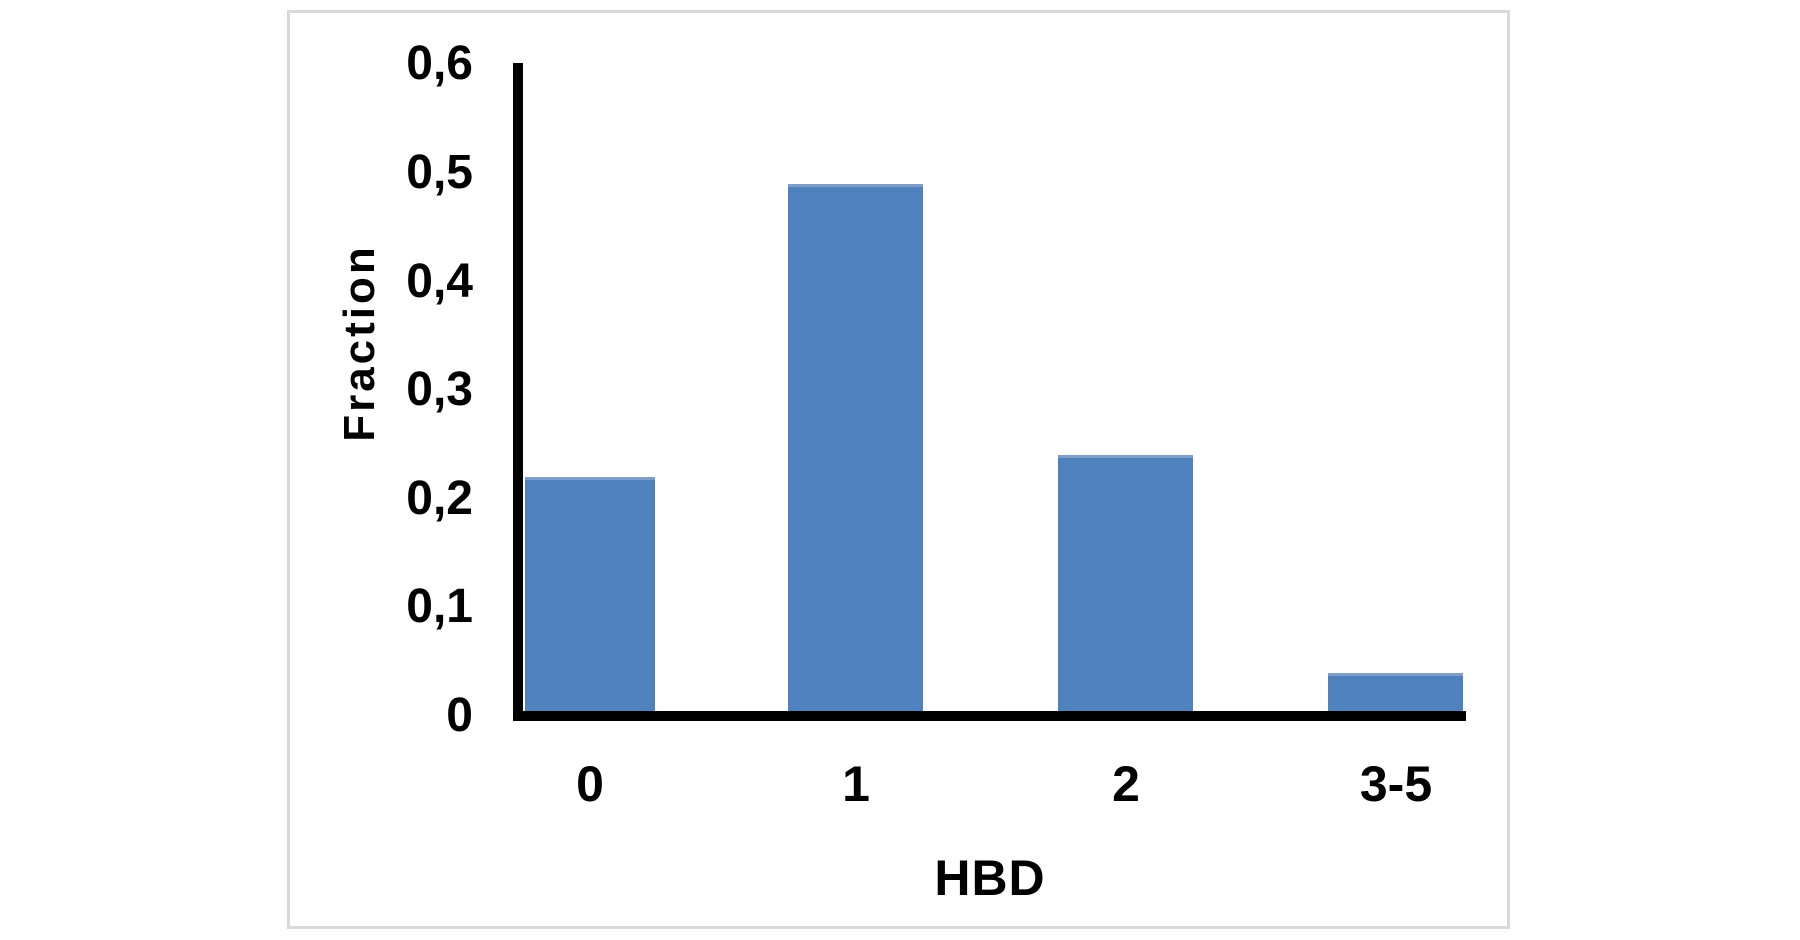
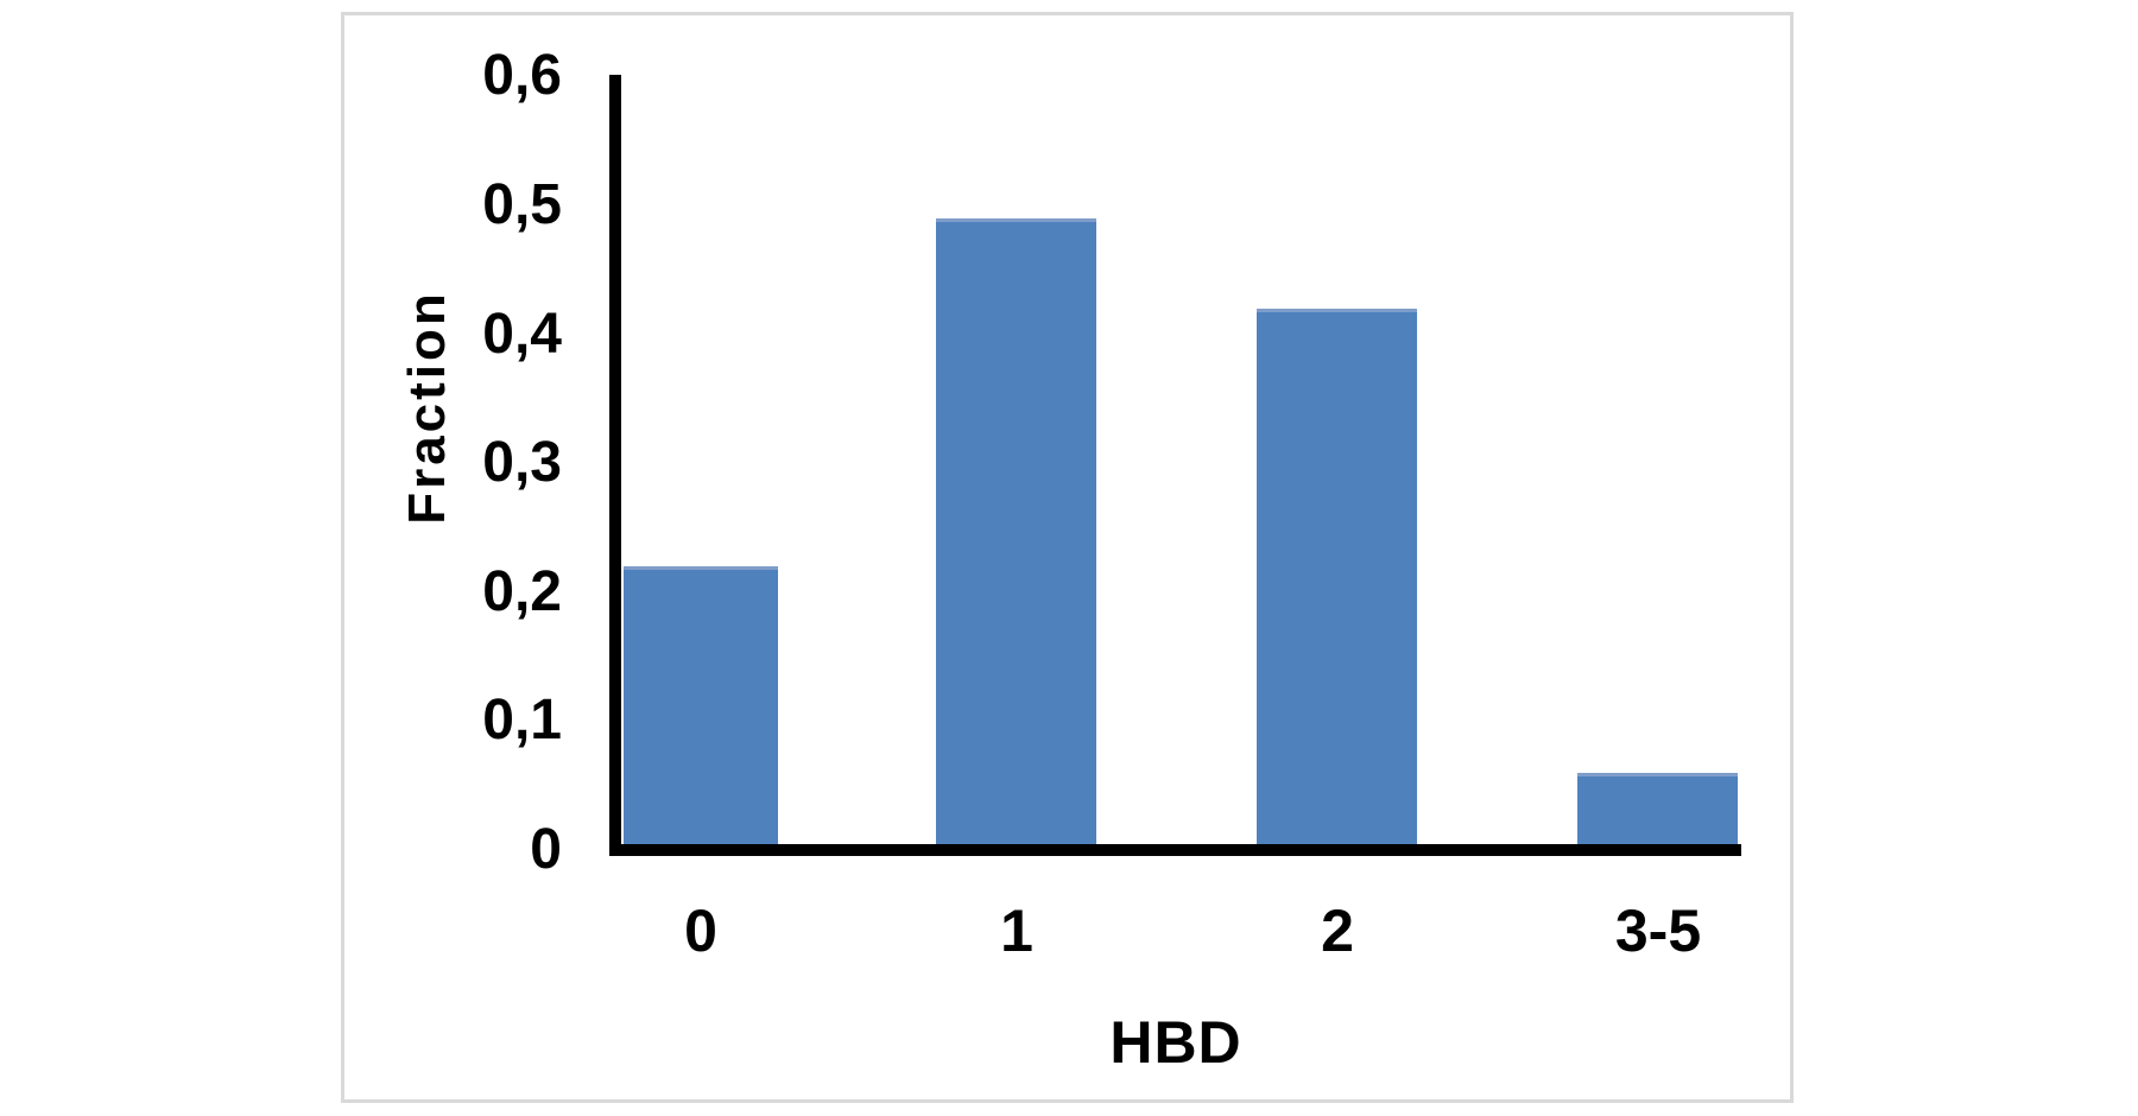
2: 0,24 -> 0,42
3-5: 0,04 -> 0,06
